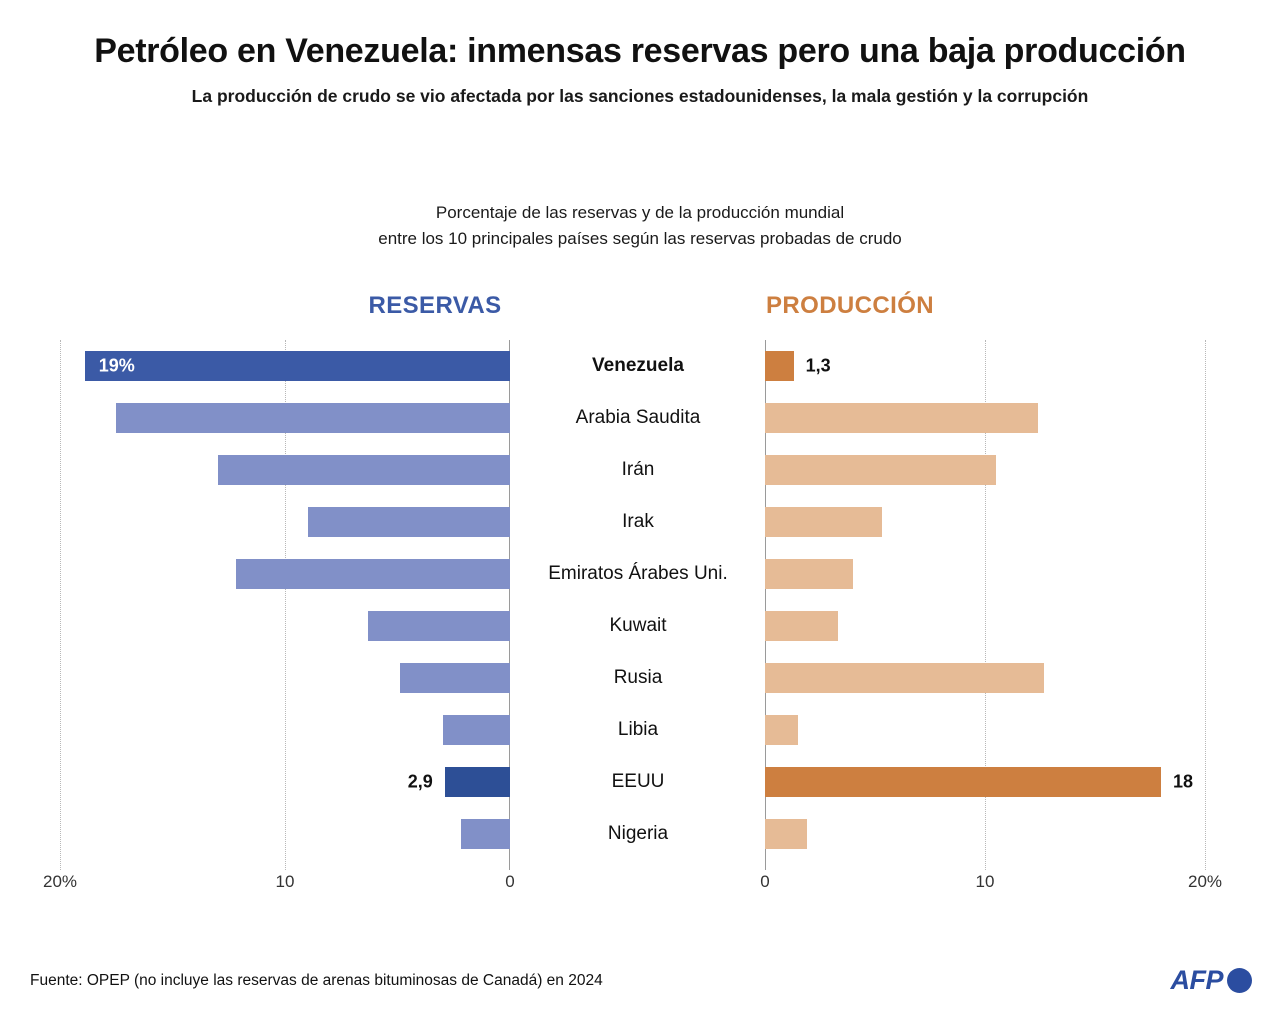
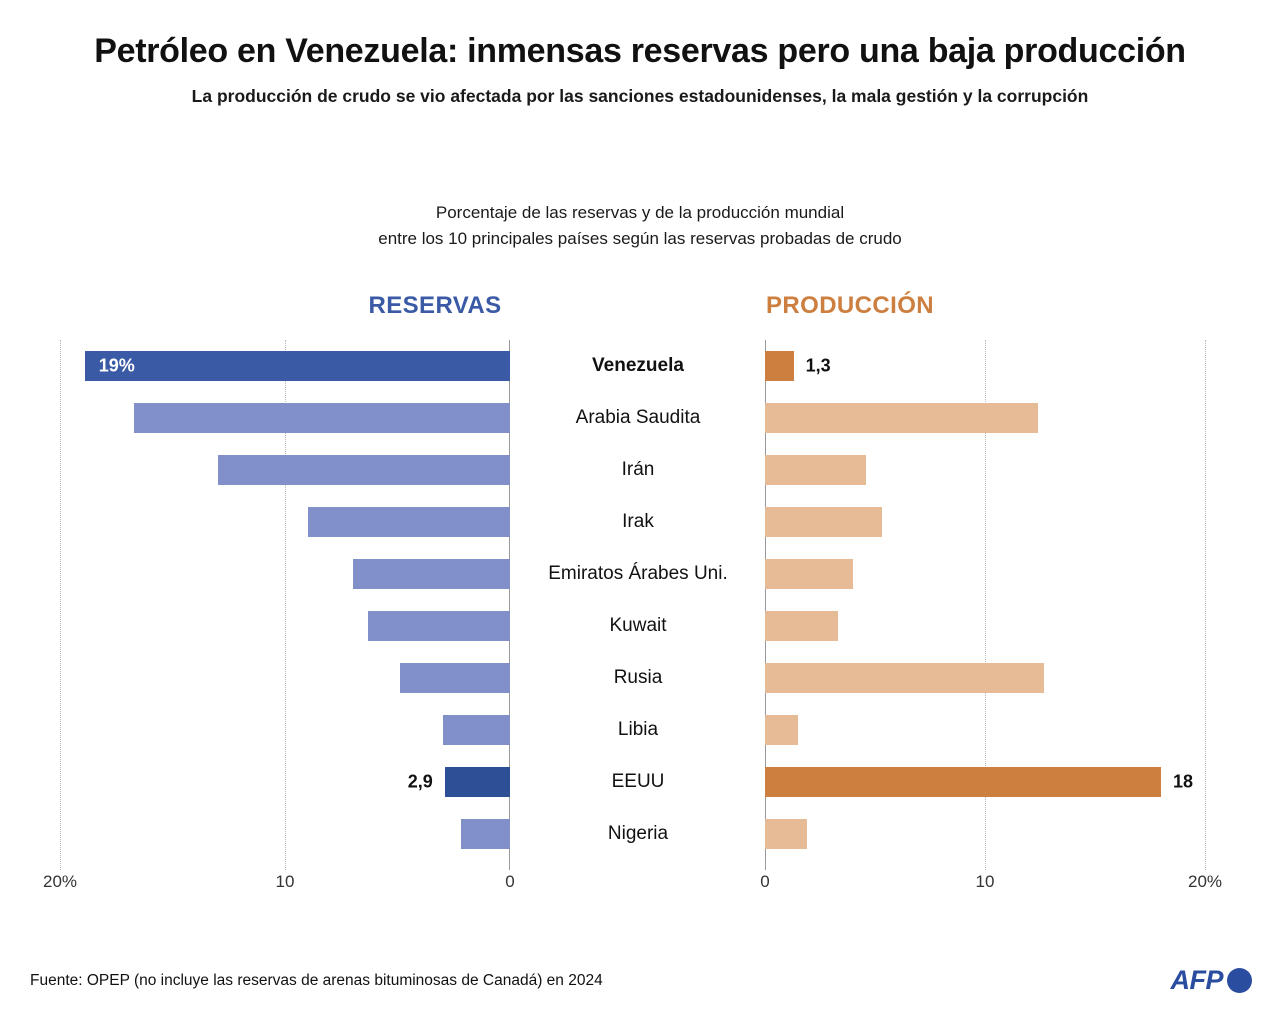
RESERVAS/Arabia Saudita: 17.5% -> 16.7%
PRODUCCIÓN/Irán: 10.5% -> 4.6%
RESERVAS/Emiratos Árabes Uni.: 12.2% -> 7.0%
